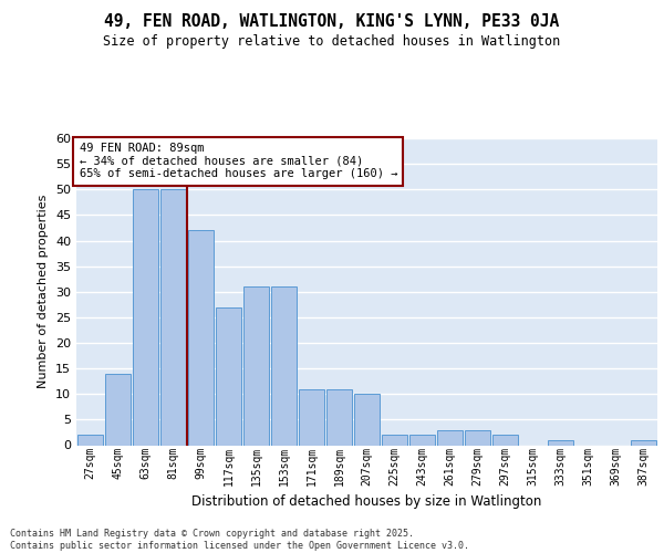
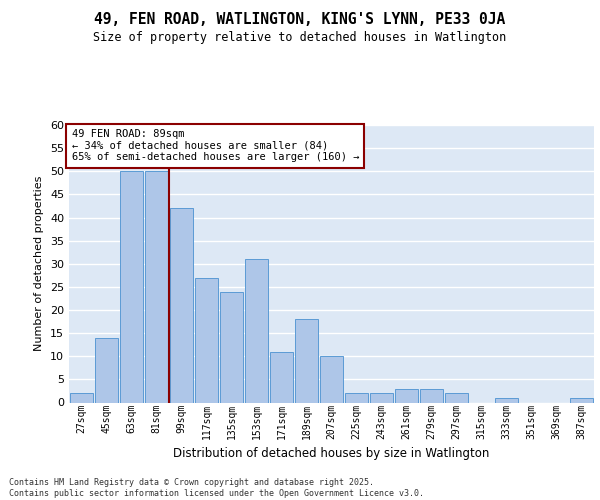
135sqm: 31 -> 24
189sqm: 11 -> 18
